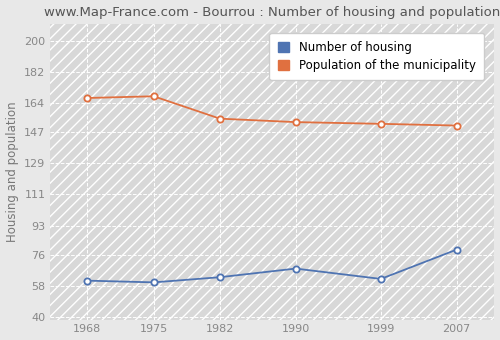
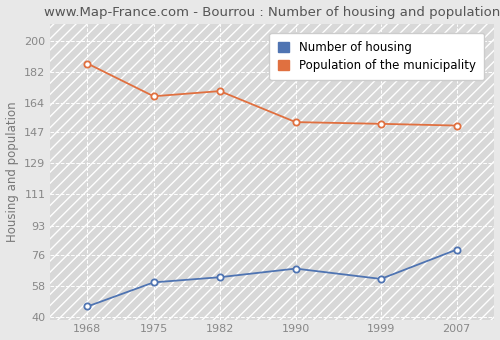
Number of housing/1968: 61 -> 46
Population of the municipality/1968: 167 -> 187
Population of the municipality/1982: 155 -> 171
